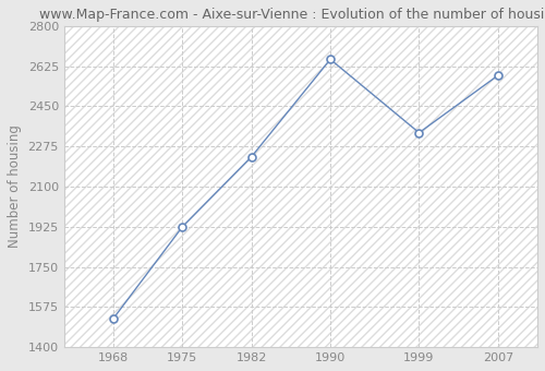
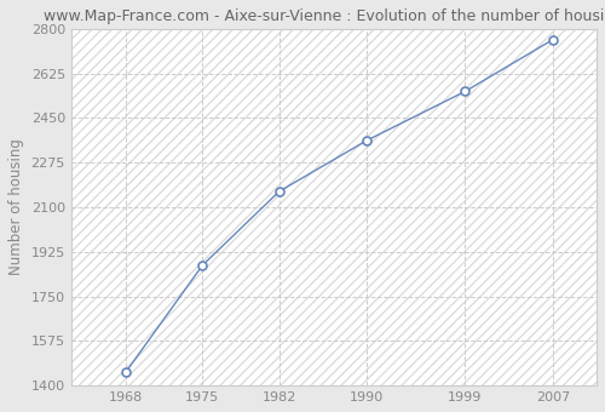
1968: 1525 -> 1453
1975: 1925 -> 1872
1982: 2230 -> 2162
1990: 2655 -> 2362
1999: 2335 -> 2555
2007: 2585 -> 2758
